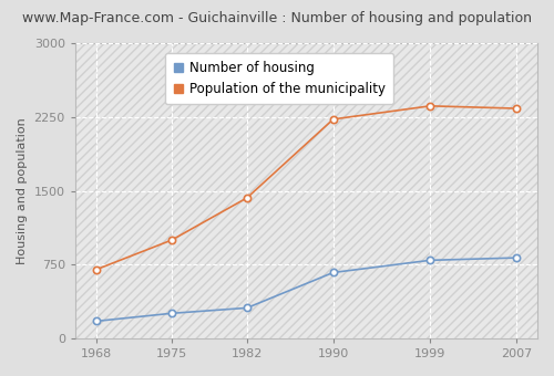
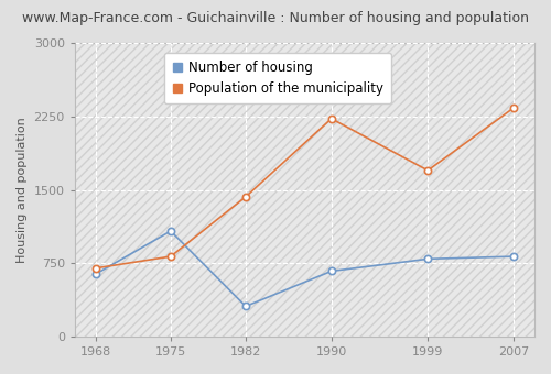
Number of housing/1968: 180 -> 640
Number of housing/1975: 260 -> 1080
Population of the municipality/1975: 1000 -> 820
Population of the municipality/1999: 2360 -> 1700
